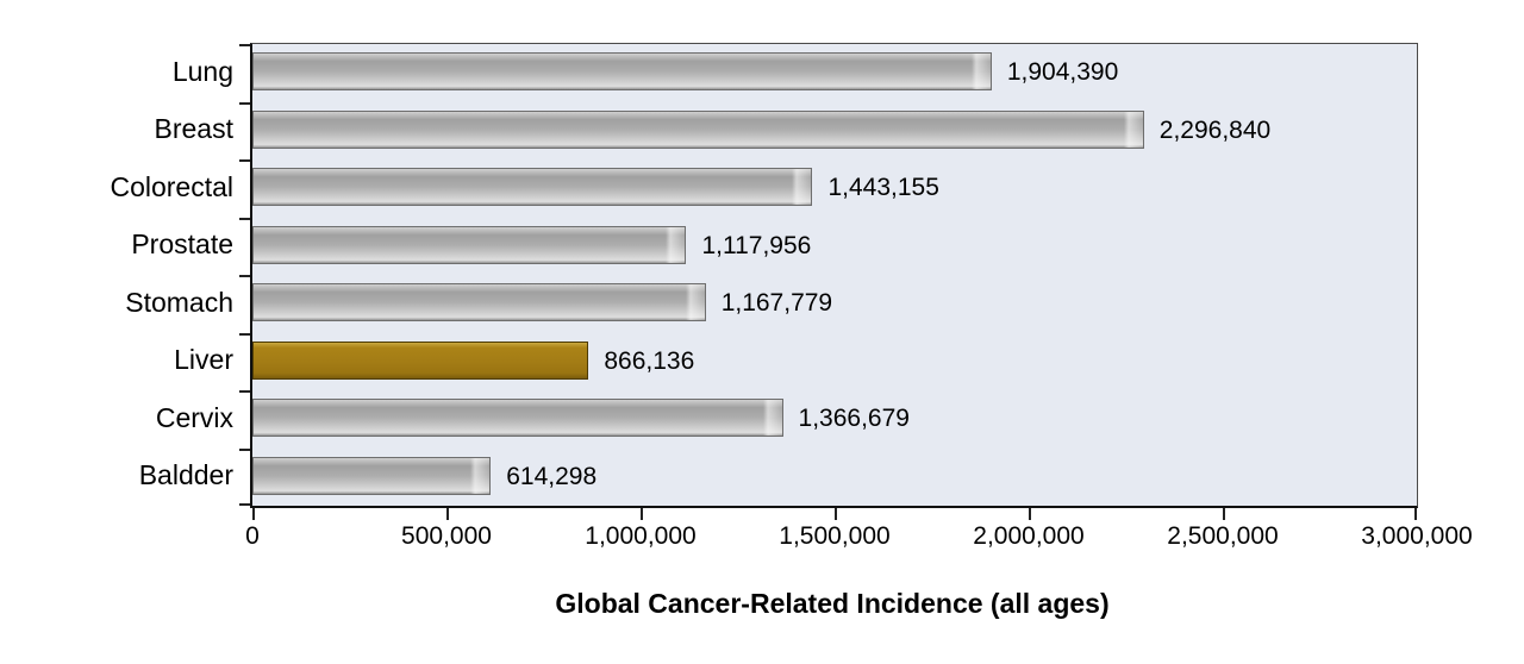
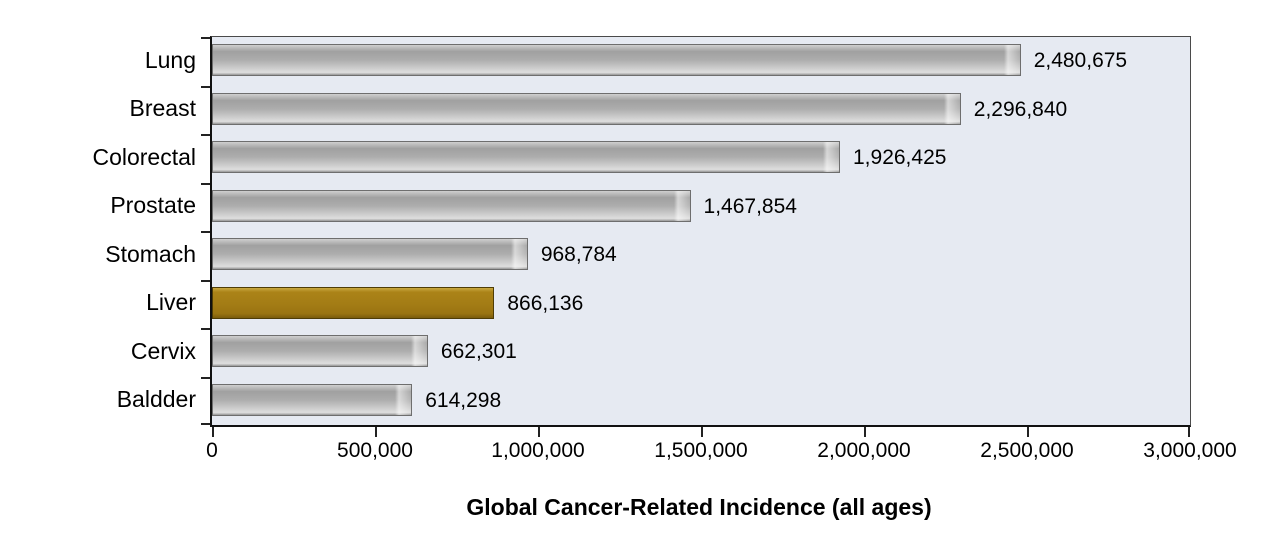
Lung: 1,904,390 -> 2,480,675
Colorectal: 1,443,155 -> 1,926,425
Prostate: 1,117,956 -> 1,467,854
Stomach: 1,167,779 -> 968,784
Cervix: 1,366,679 -> 662,301
